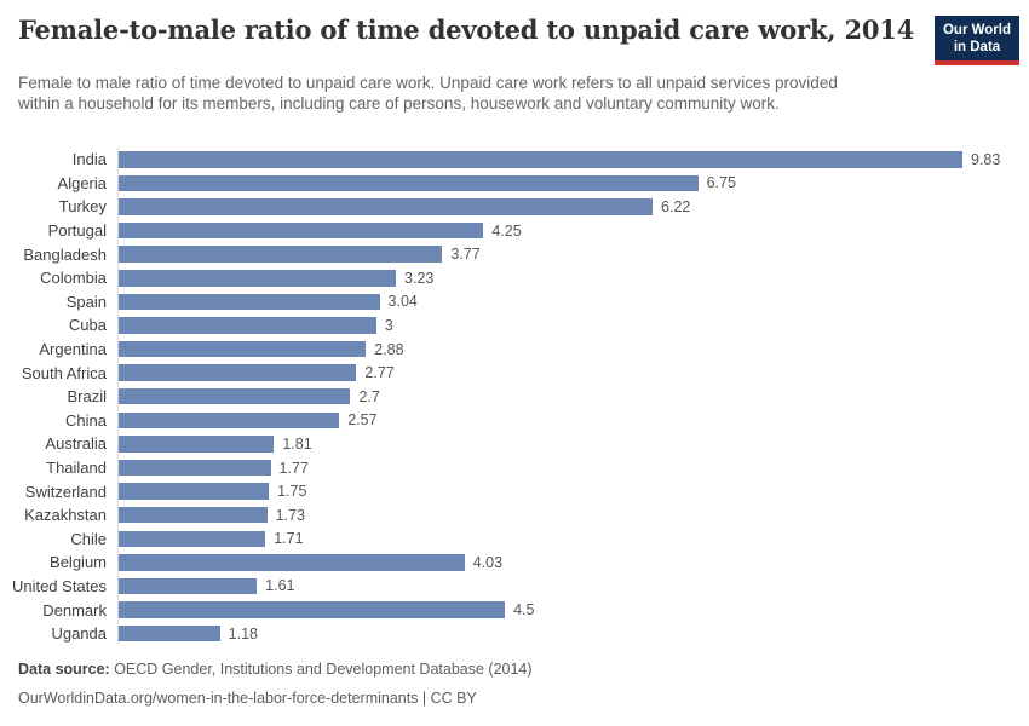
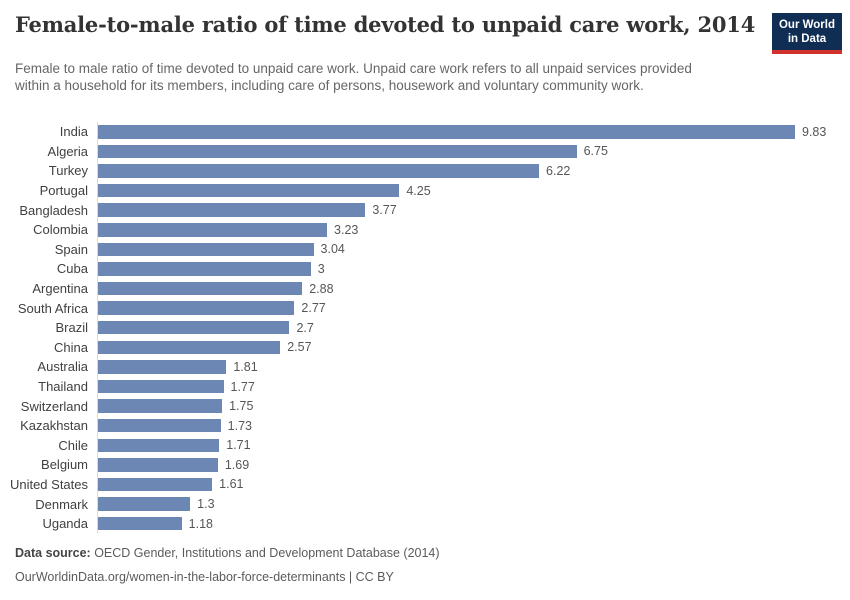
Belgium: 4.03 -> 1.69
Denmark: 4.5 -> 1.3
